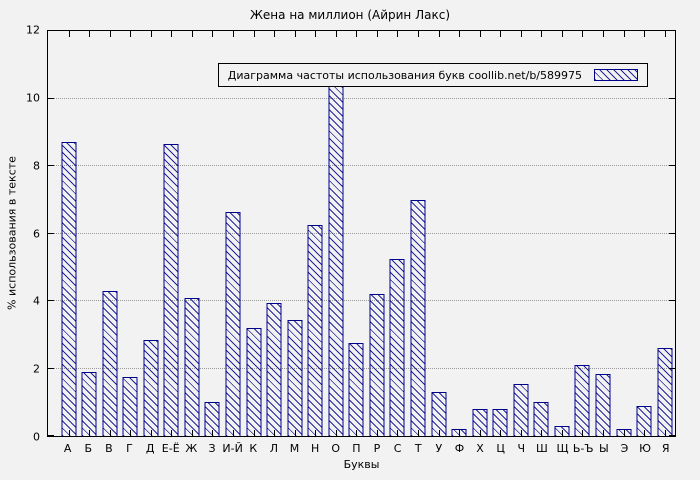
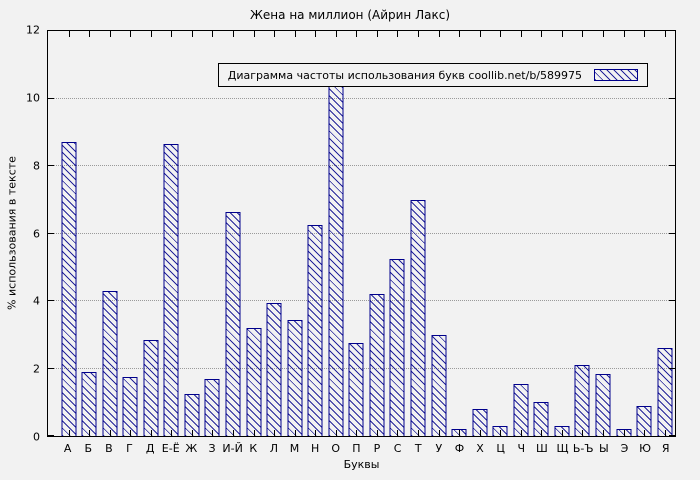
Ж: 4.1 -> 1.2
З: 1.0 -> 1.7
У: 1.3 -> 3.0
Ц: 0.8 -> 0.3
